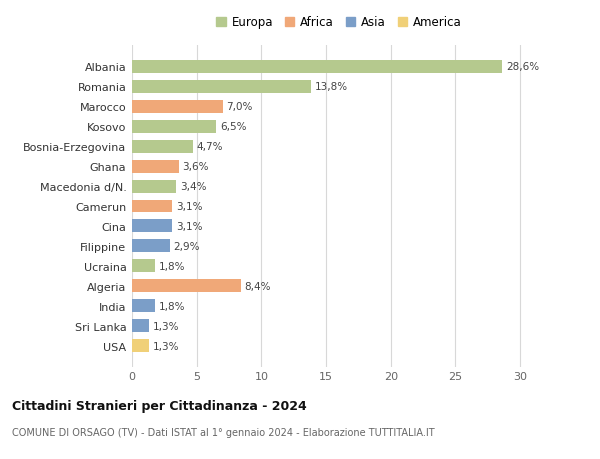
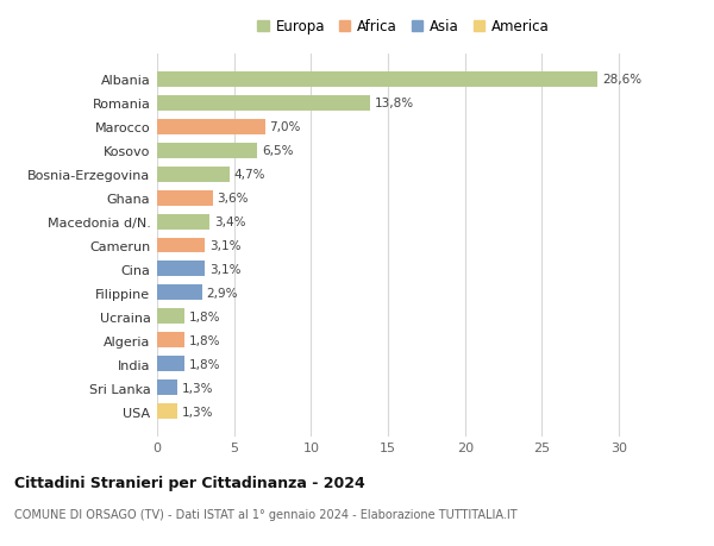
Algeria: 8,4% -> 1,8%
